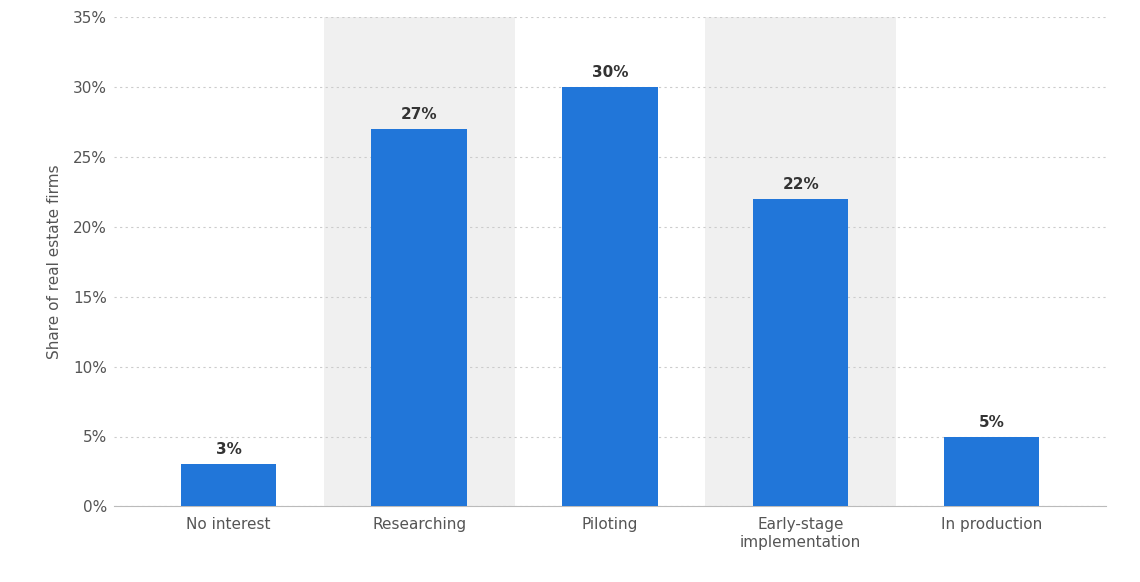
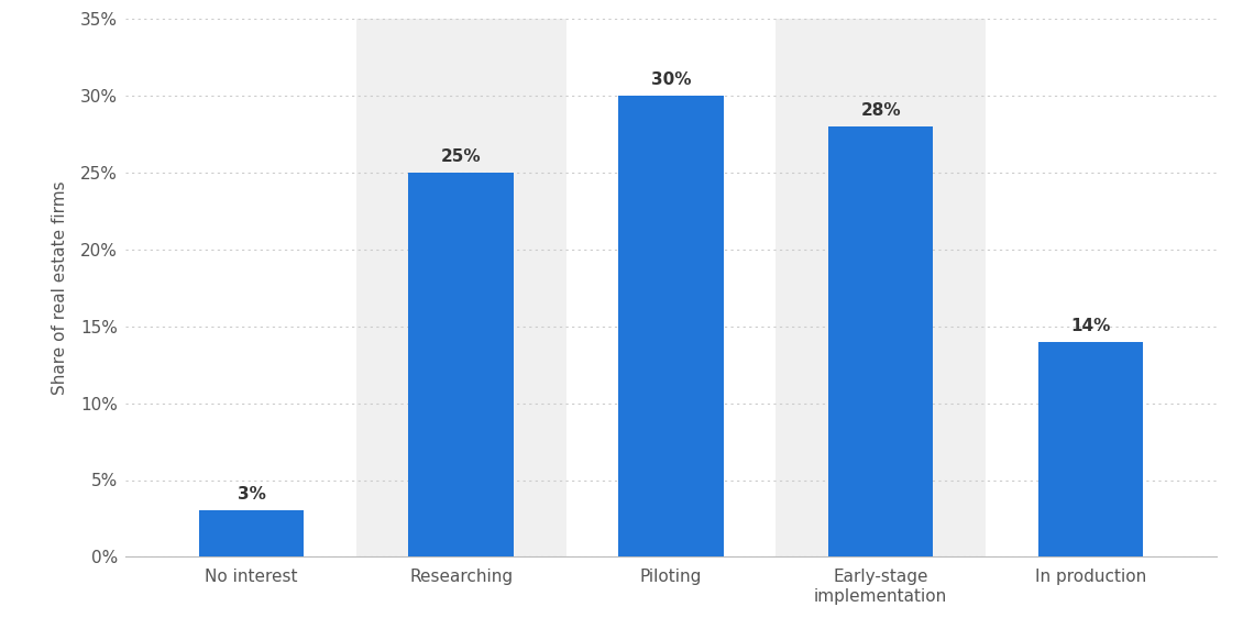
Researching: 27% -> 25%
Early-stage implementation: 22% -> 28%
In production: 5% -> 14%
